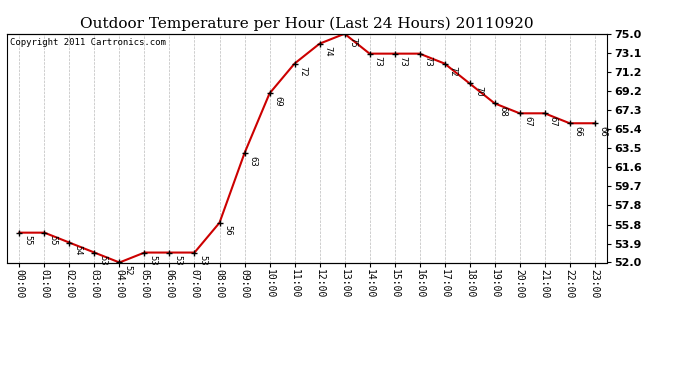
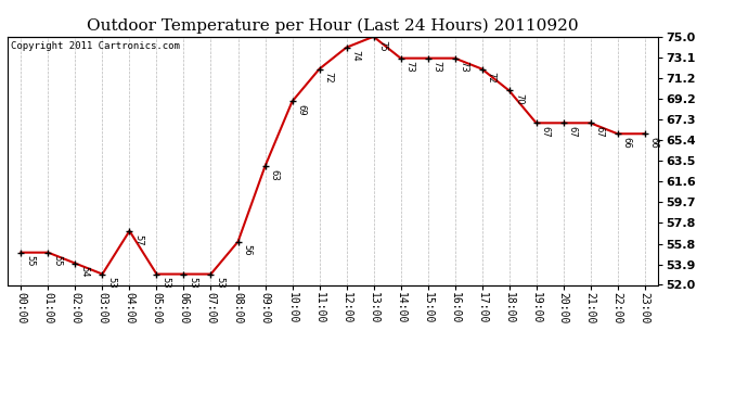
04:00: 52 -> 57
19:00: 68 -> 67
